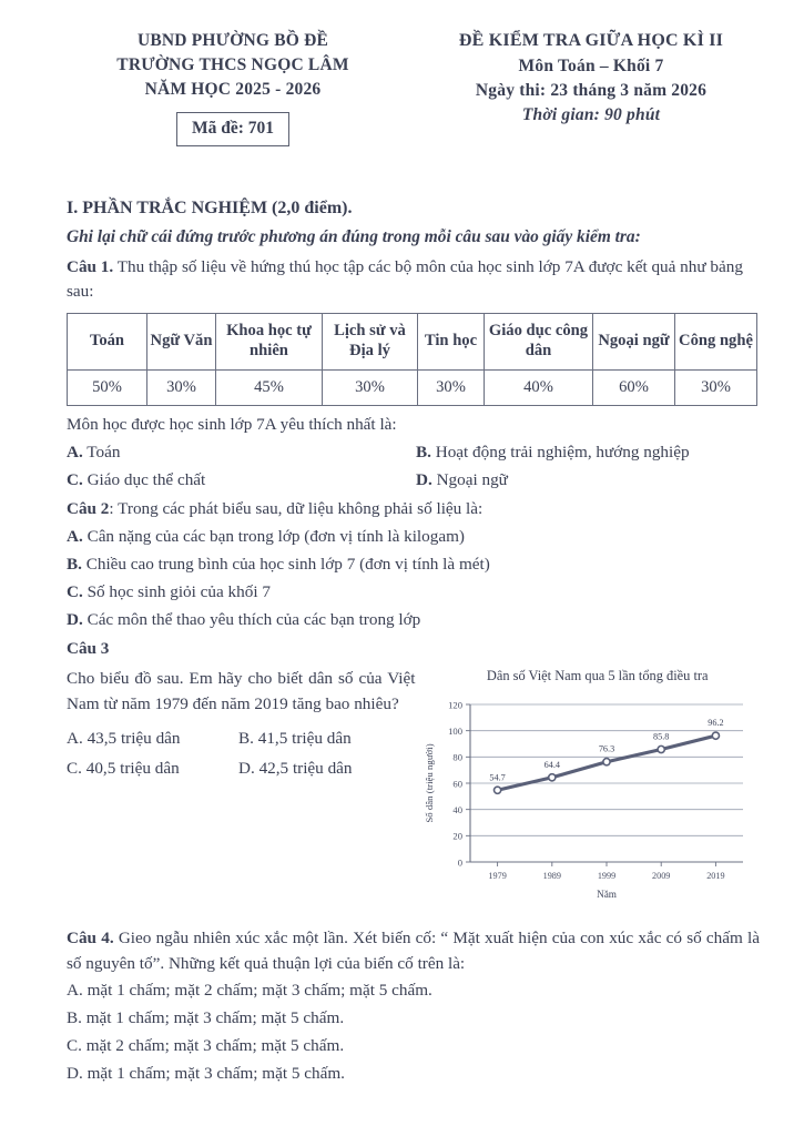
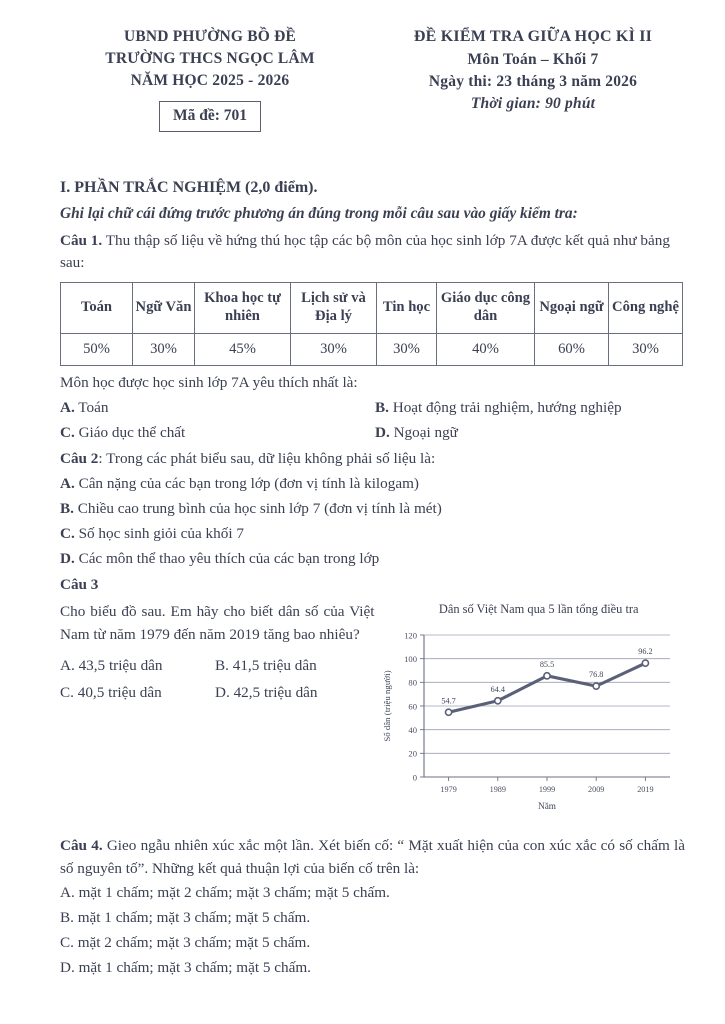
1999: 76.3 -> 85.5
2009: 85.8 -> 76.8
